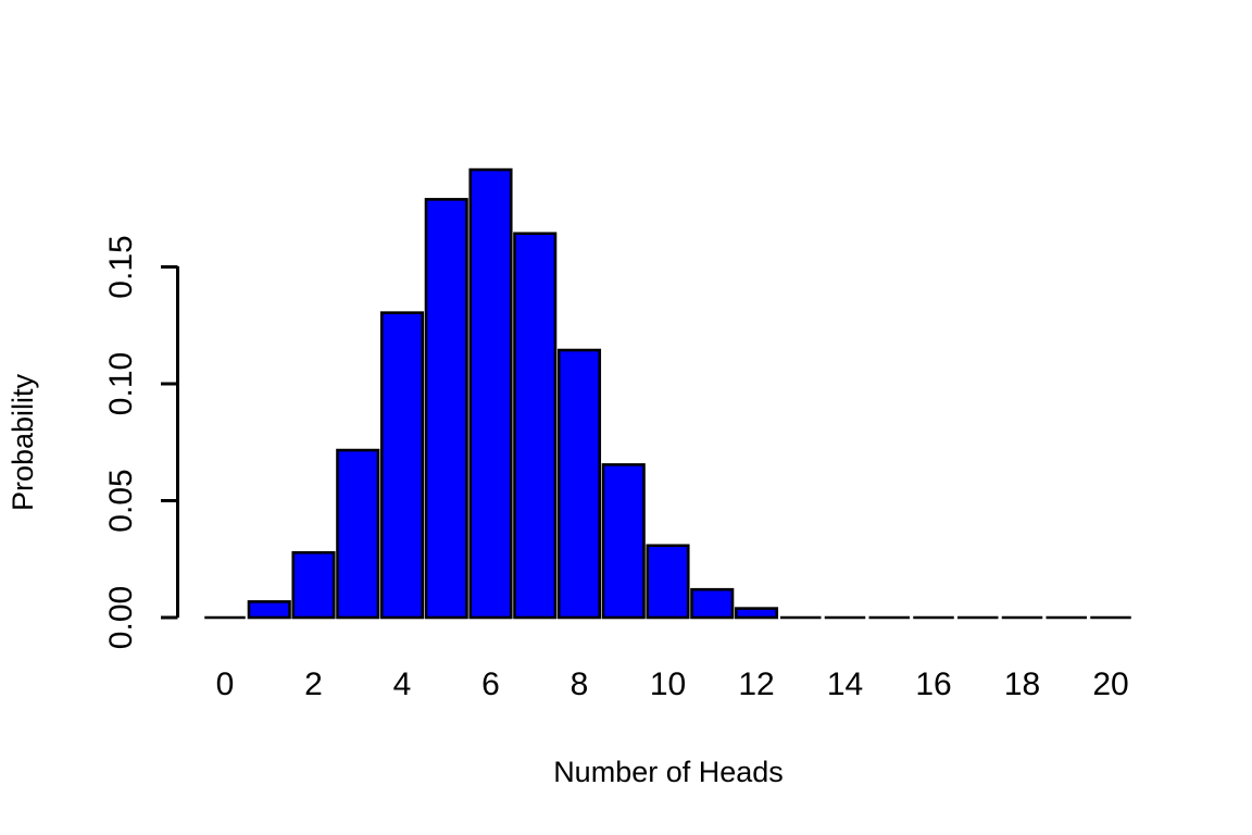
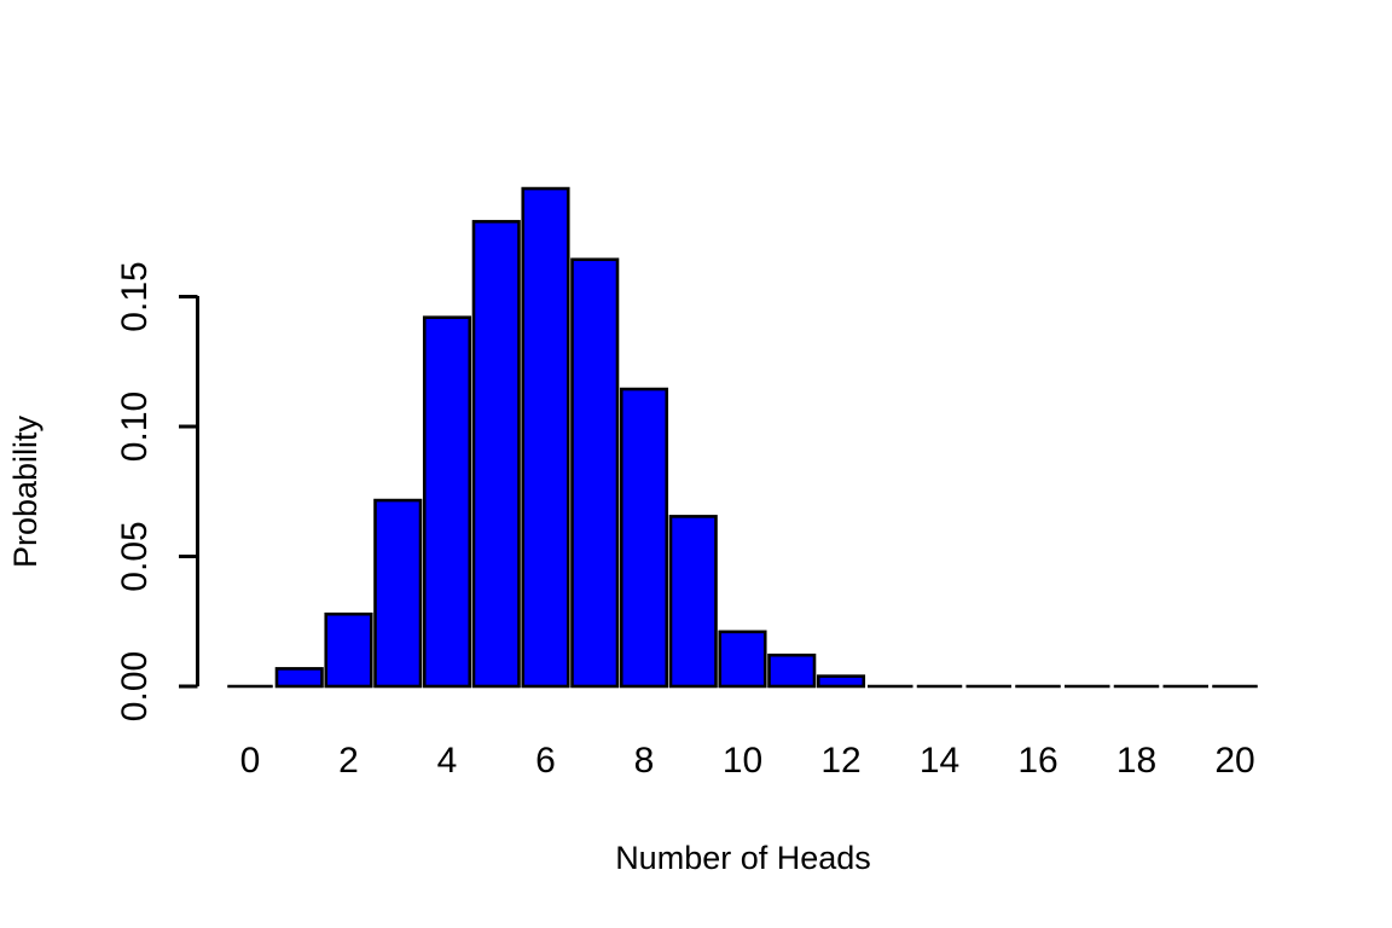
4: 0.130 -> 0.142
10: 0.031 -> 0.021
